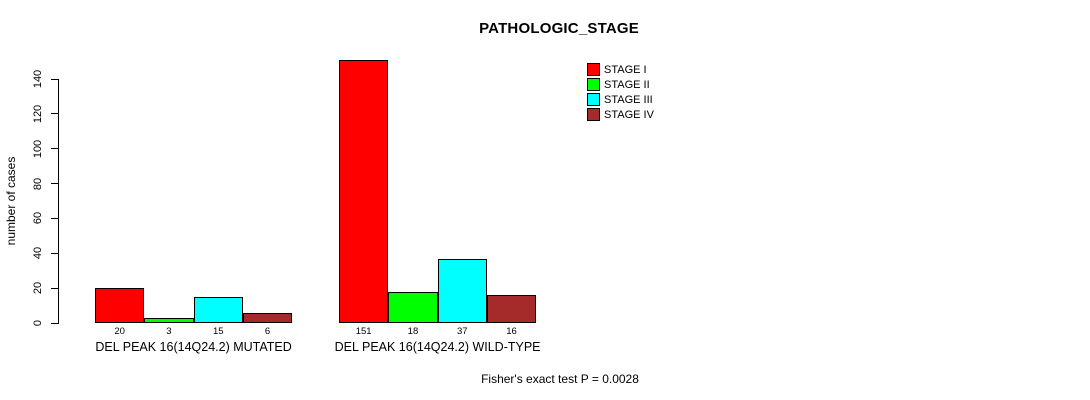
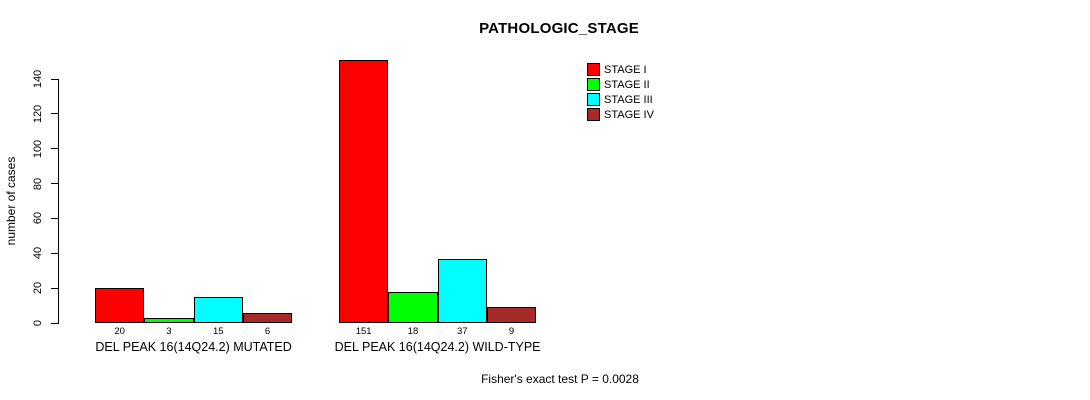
STAGE IV/DEL PEAK 16(14Q24.2) WILD-TYPE: 16 -> 9
